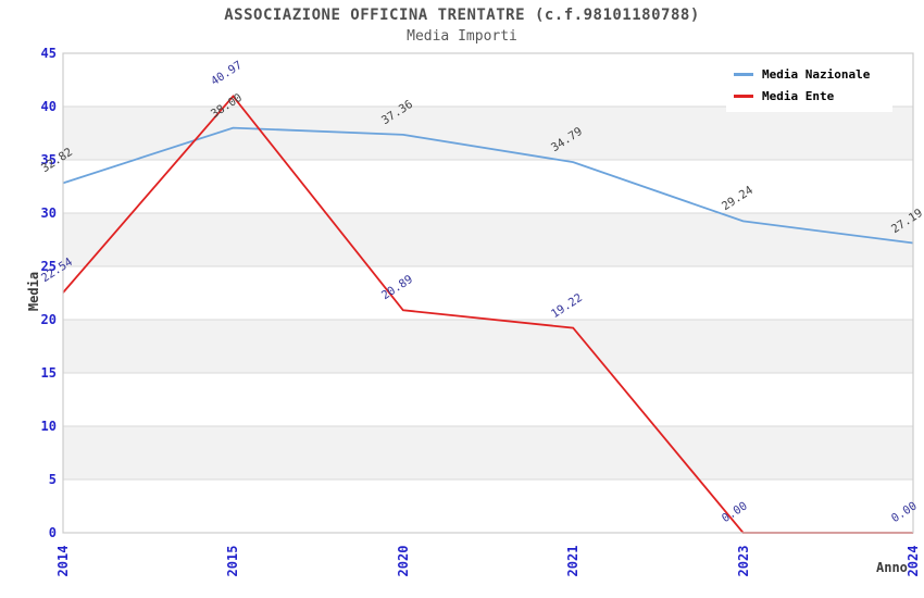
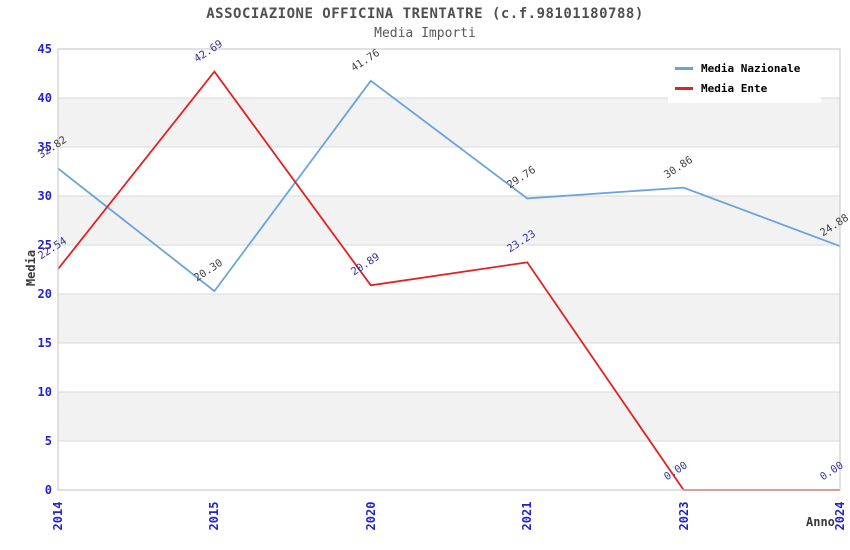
Media Nazionale/2015: 38.00 -> 20.30
Media Ente/2015: 40.97 -> 42.69
Media Nazionale/2020: 37.36 -> 41.76
Media Nazionale/2021: 34.79 -> 29.76
Media Ente/2021: 19.22 -> 23.23
Media Nazionale/2023: 29.24 -> 30.86
Media Nazionale/2024: 27.19 -> 24.88
